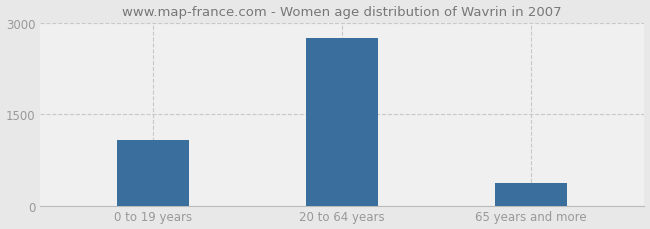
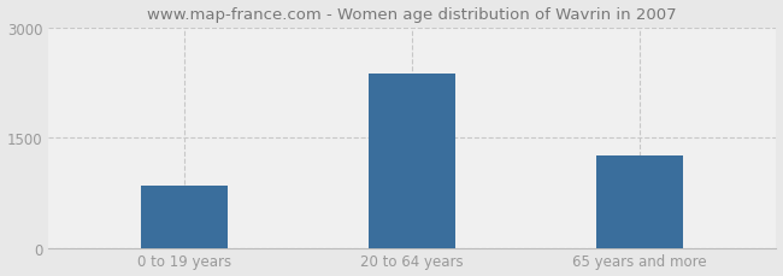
0 to 19 years: 1080 -> 840
20 to 64 years: 2760 -> 2380
65 years and more: 370 -> 1260
